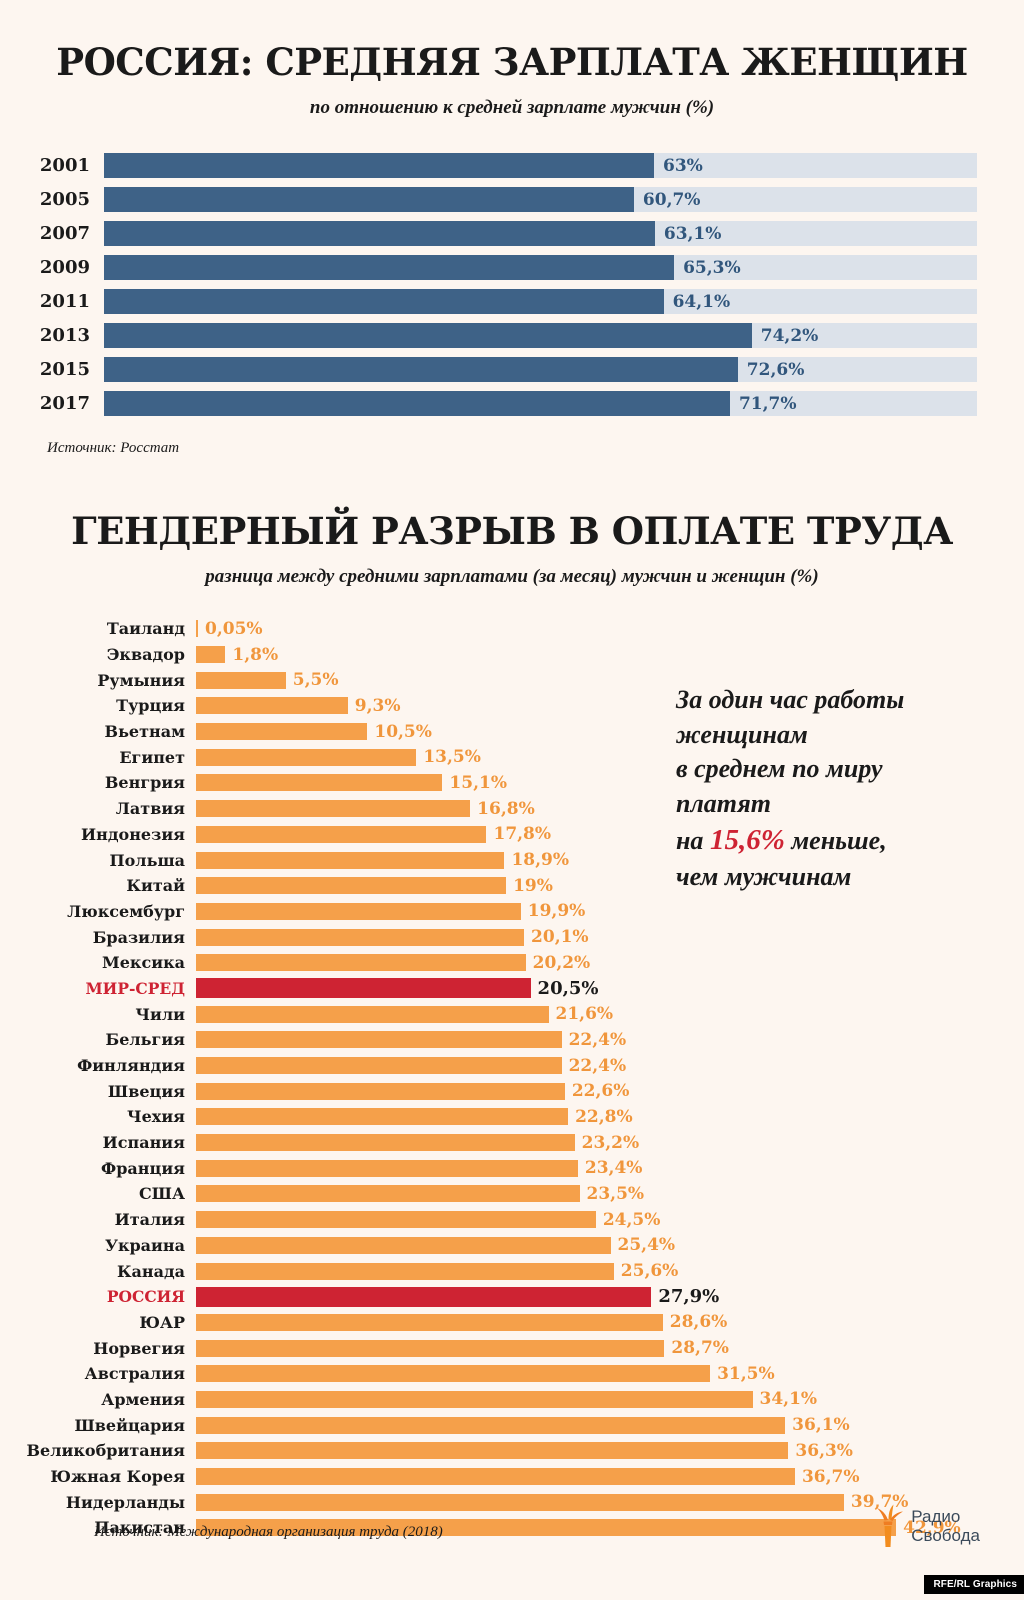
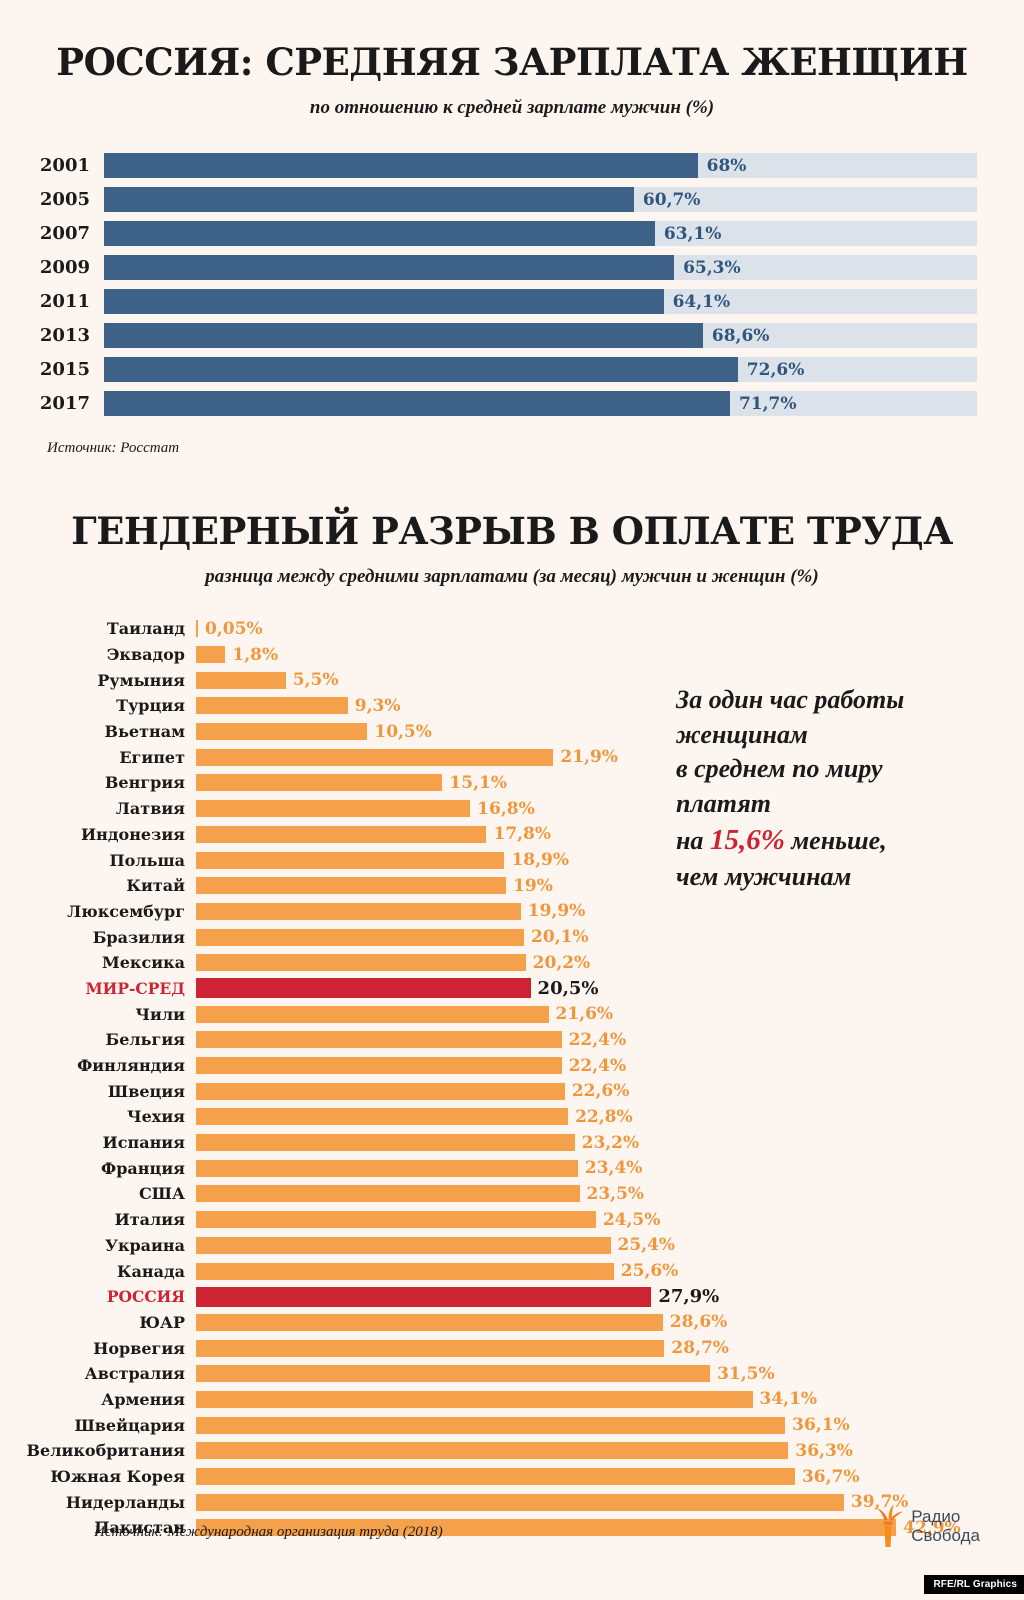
РОССИЯ: СРЕДНЯЯ ЗАРПЛАТА ЖЕНЩИН/2001: 63% -> 68%
РОССИЯ: СРЕДНЯЯ ЗАРПЛАТА ЖЕНЩИН/2013: 74,2% -> 68,6%
ГЕНДЕРНЫЙ РАЗРЫВ В ОПЛАТЕ ТРУДА/Египет: 13,5% -> 21,9%
